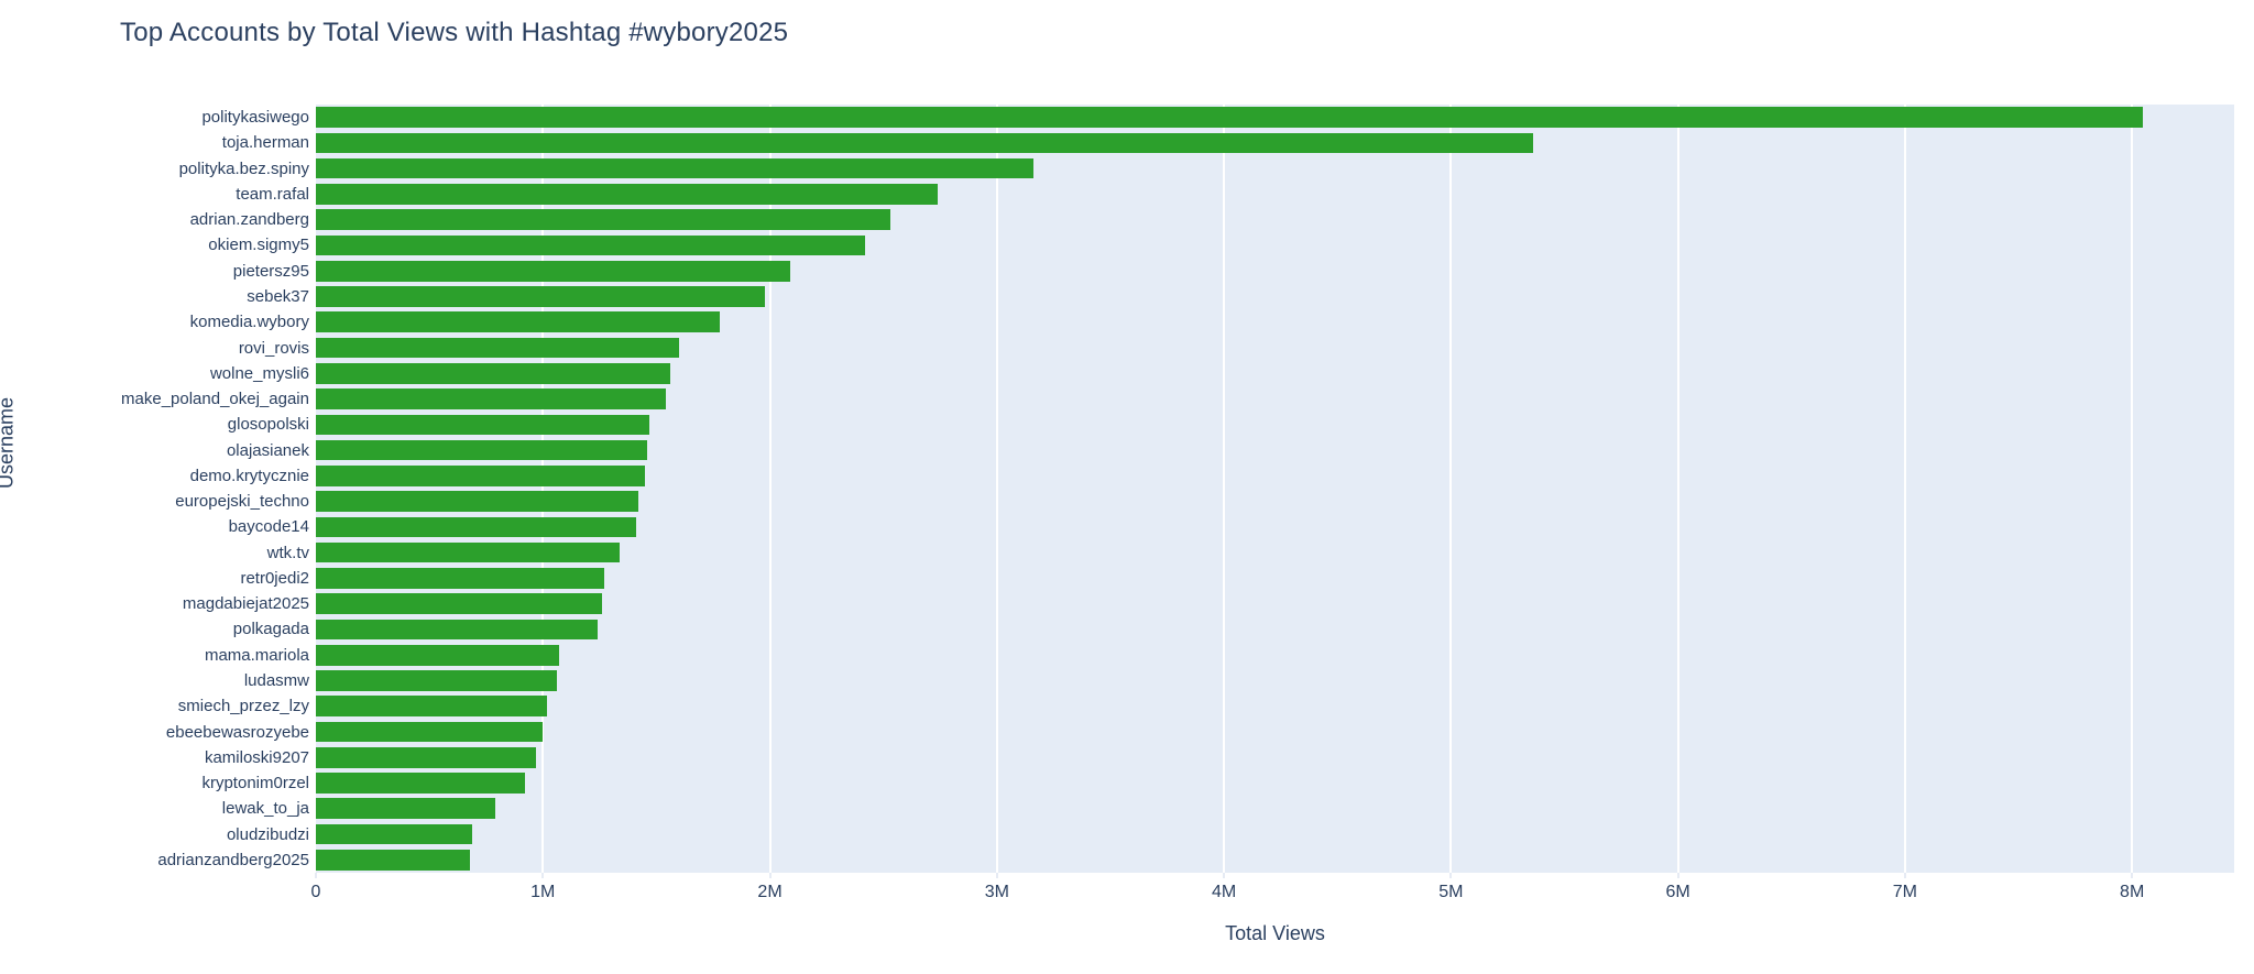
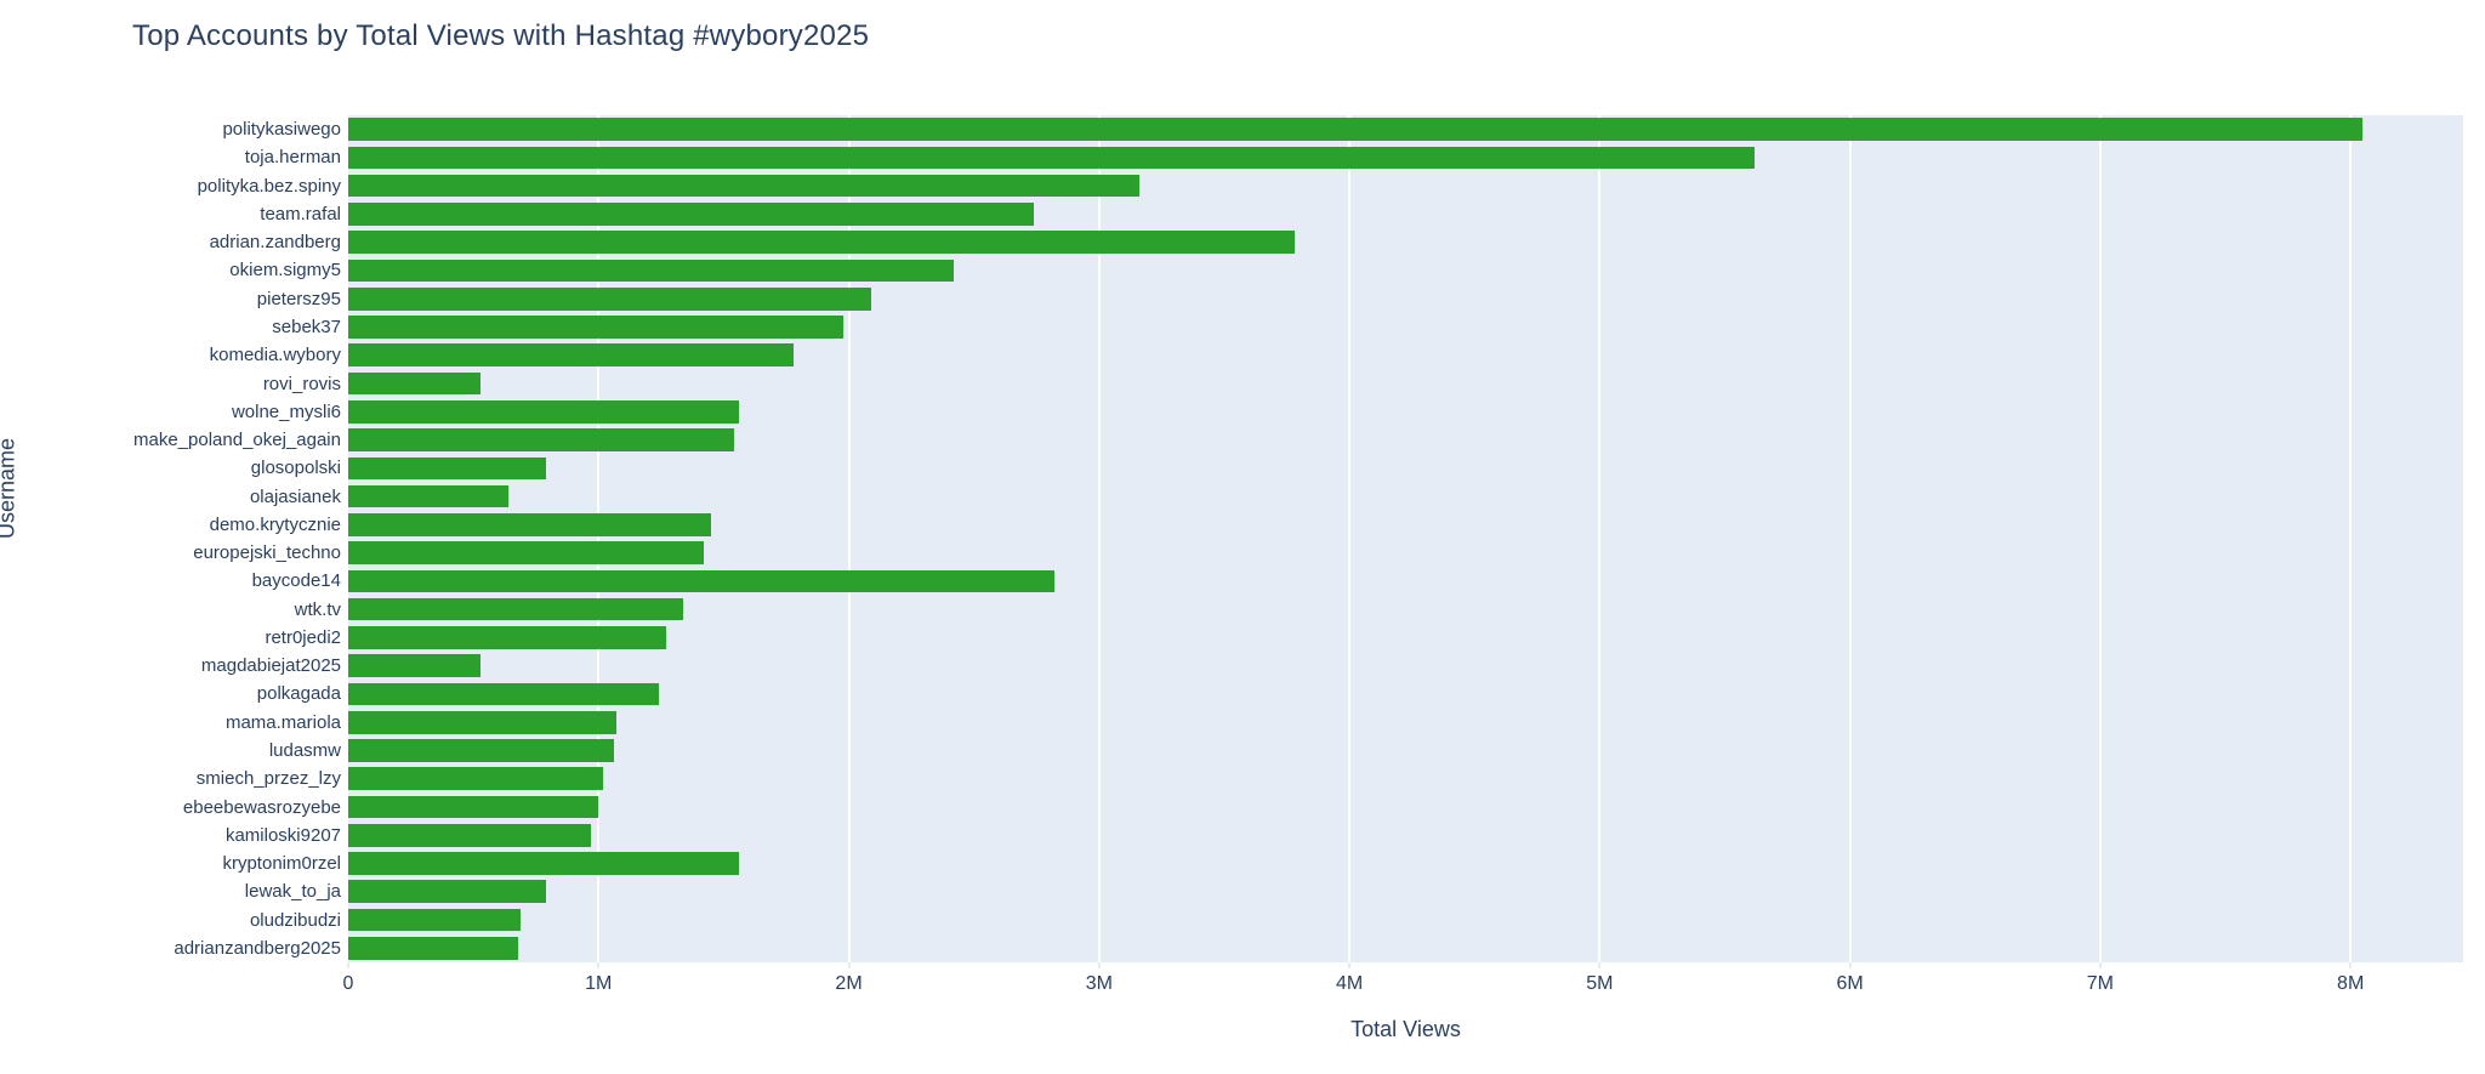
toja.herman: 5.36M -> 5.62M
adrian.zandberg: 2.53M -> 3.78M
rovi_rovis: 1.60M -> 0.53M
glosopolski: 1.47M -> 0.79M
olajasianek: 1.46M -> 0.64M
baycode14: 1.41M -> 2.82M
magdabiejat2025: 1.26M -> 0.53M
kryptonim0rzel: 0.92M -> 1.56M
